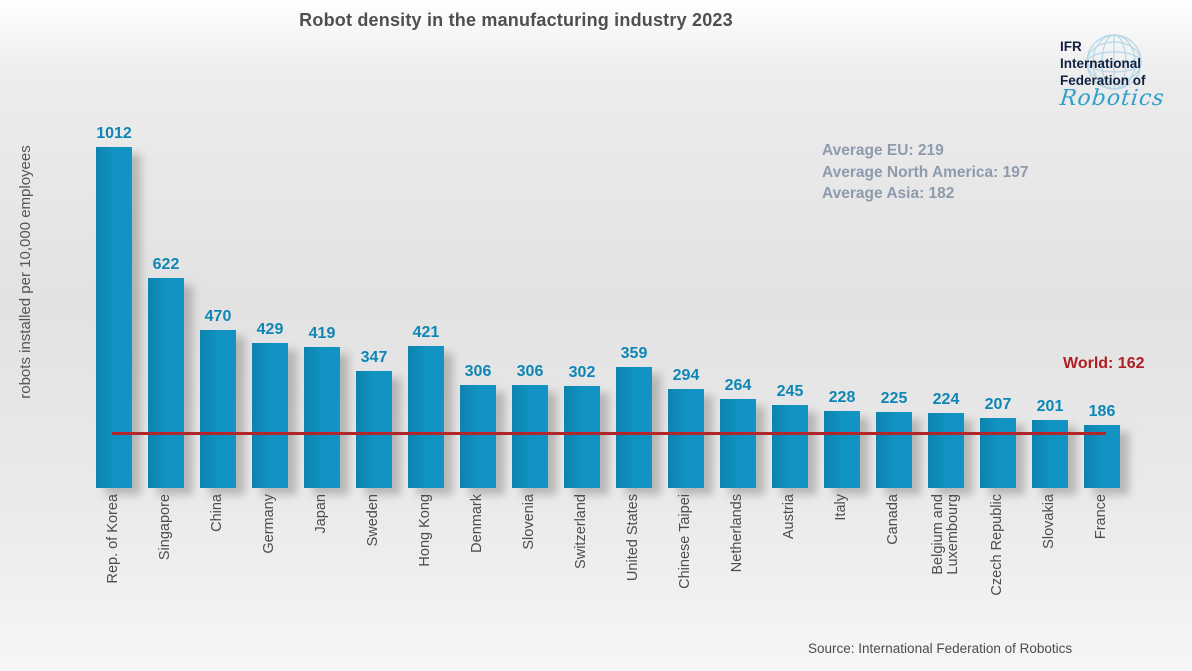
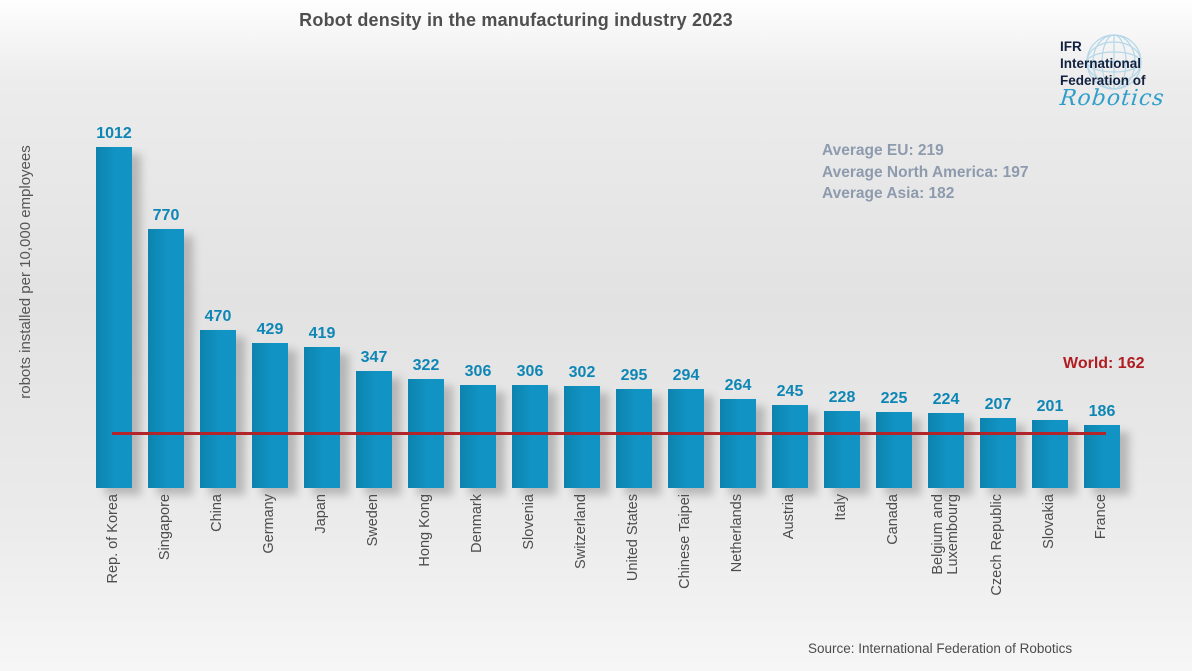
Singapore: 622 -> 770
Hong Kong: 421 -> 322
United States: 359 -> 295
